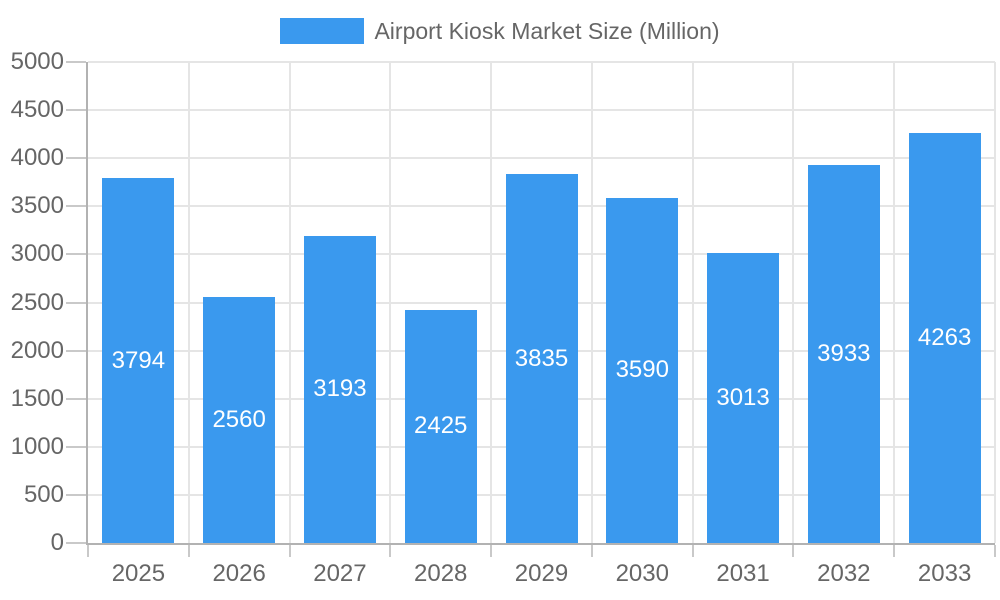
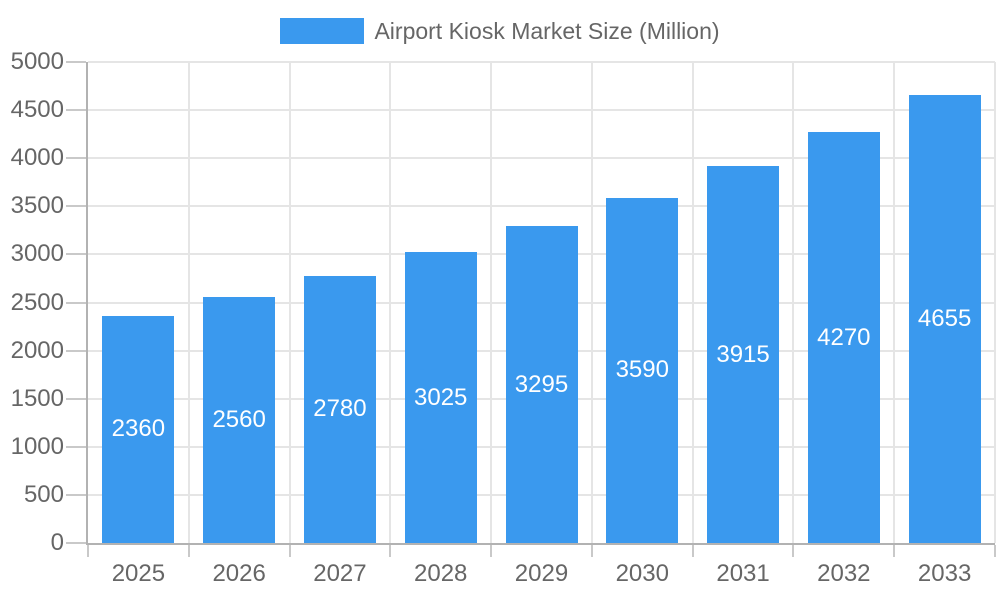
2025: 3794 -> 2360
2027: 3193 -> 2780
2028: 2425 -> 3025
2029: 3835 -> 3295
2031: 3013 -> 3915
2032: 3933 -> 4270
2033: 4263 -> 4655
